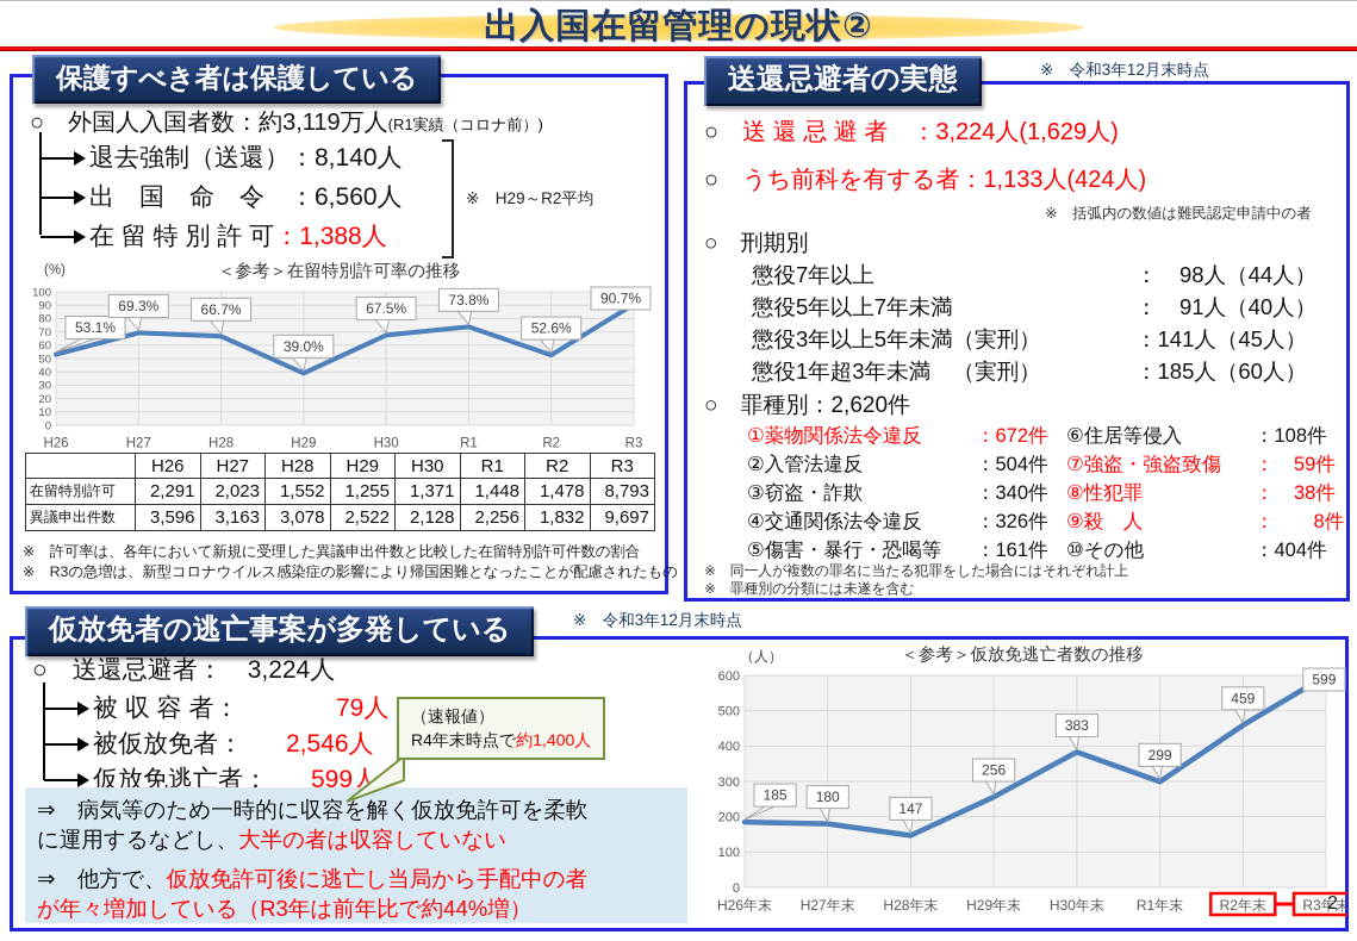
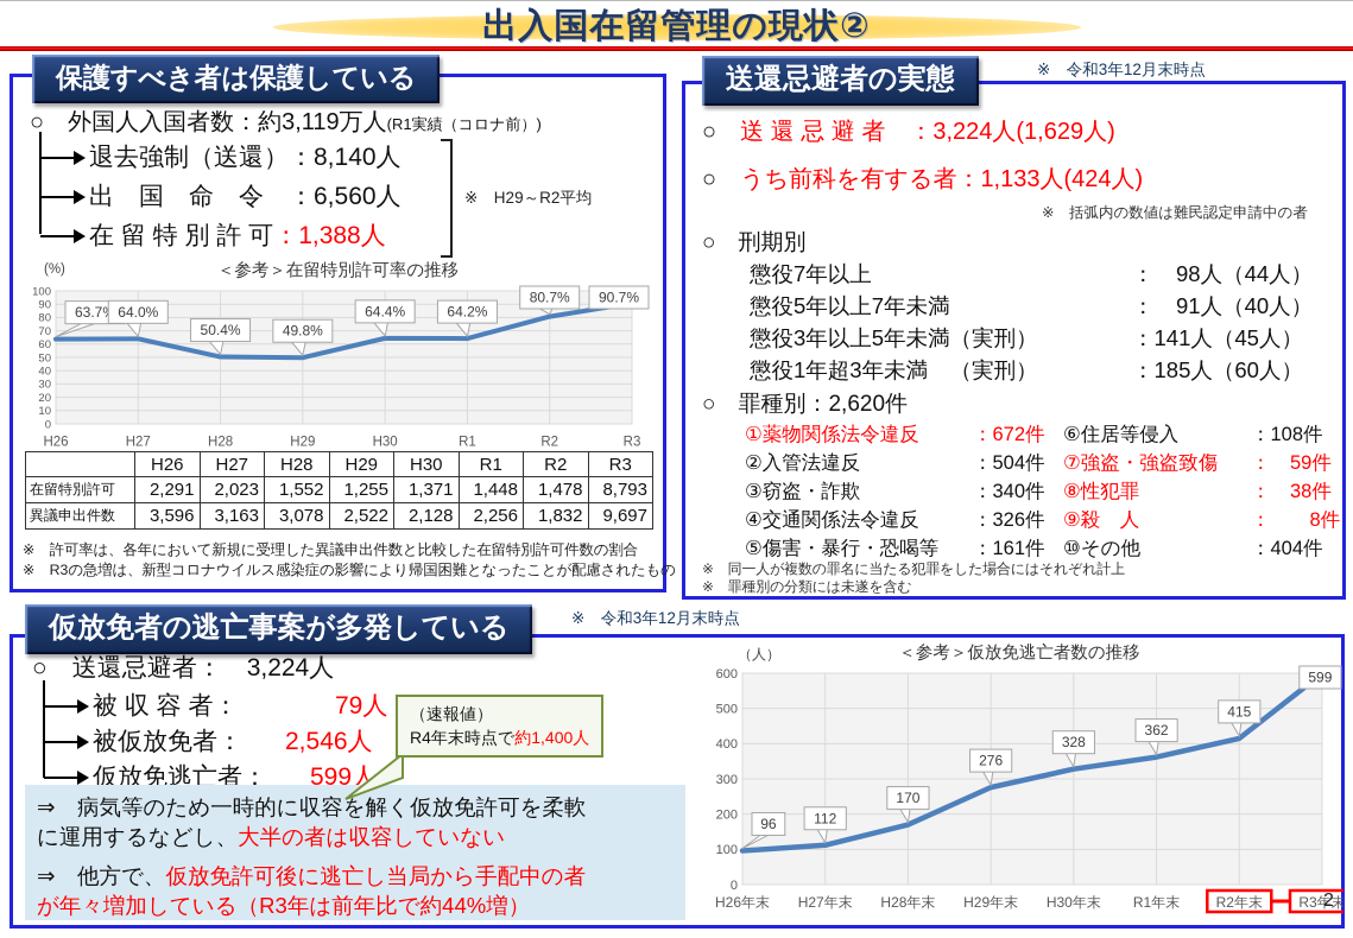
＜参考＞在留特別許可率の推移/H26: 53.1% -> 63.7%
＜参考＞在留特別許可率の推移/H27: 69.3% -> 64.0%
＜参考＞在留特別許可率の推移/H28: 66.7% -> 50.4%
＜参考＞在留特別許可率の推移/H29: 39.0% -> 49.8%
＜参考＞在留特別許可率の推移/H30: 67.5% -> 64.4%
＜参考＞在留特別許可率の推移/R1: 73.8% -> 64.2%
＜参考＞在留特別許可率の推移/R2: 52.6% -> 80.7%
＜参考＞仮放免逃亡者数の推移/H26年末: 185 -> 96
＜参考＞仮放免逃亡者数の推移/H27年末: 180 -> 112
＜参考＞仮放免逃亡者数の推移/H28年末: 147 -> 170
＜参考＞仮放免逃亡者数の推移/H29年末: 256 -> 276
＜参考＞仮放免逃亡者数の推移/H30年末: 383 -> 328
＜参考＞仮放免逃亡者数の推移/R1年末: 299 -> 362
＜参考＞仮放免逃亡者数の推移/R2年末: 459 -> 415
